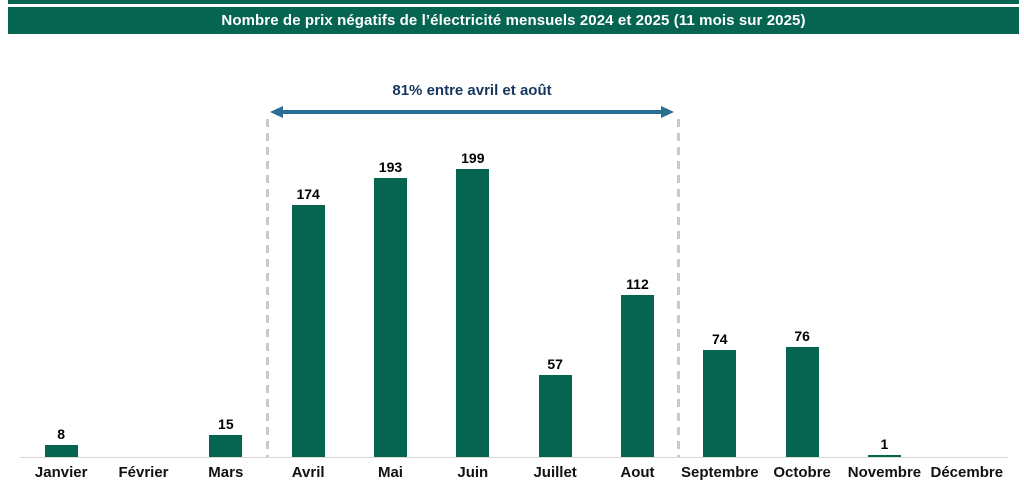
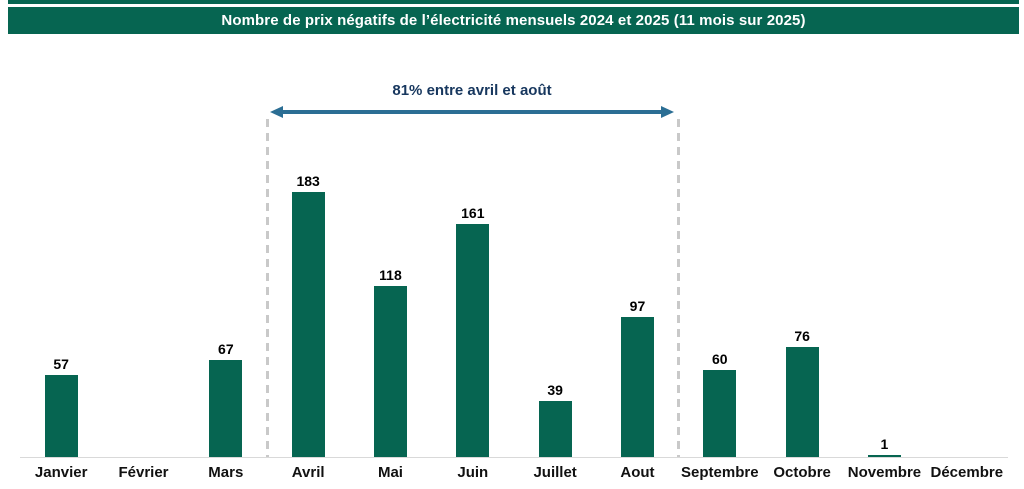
Janvier: 8 -> 57
Mars: 15 -> 67
Avril: 174 -> 183
Mai: 193 -> 118
Juin: 199 -> 161
Juillet: 57 -> 39
Aout: 112 -> 97
Septembre: 74 -> 60
